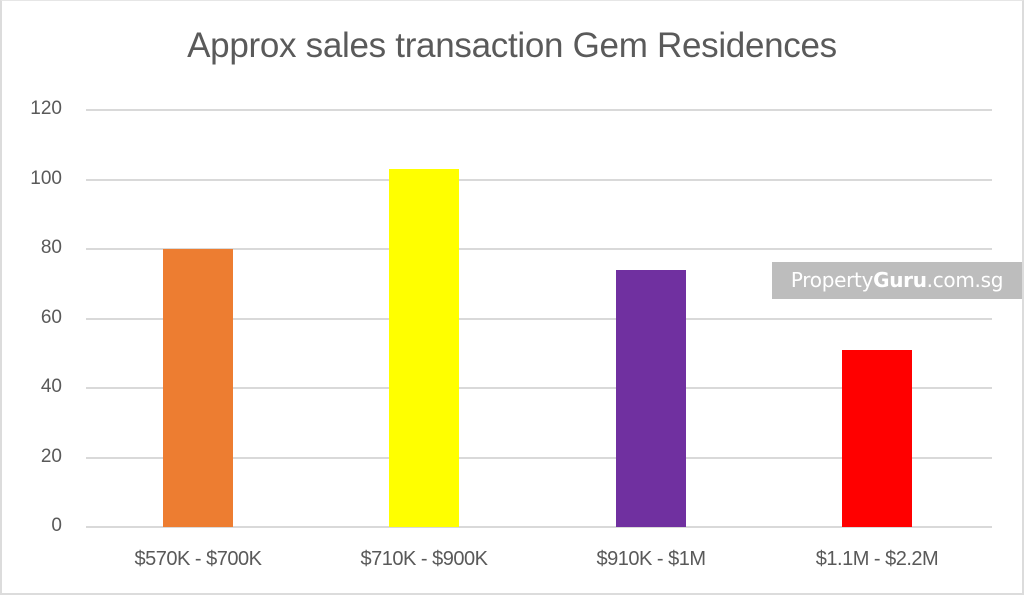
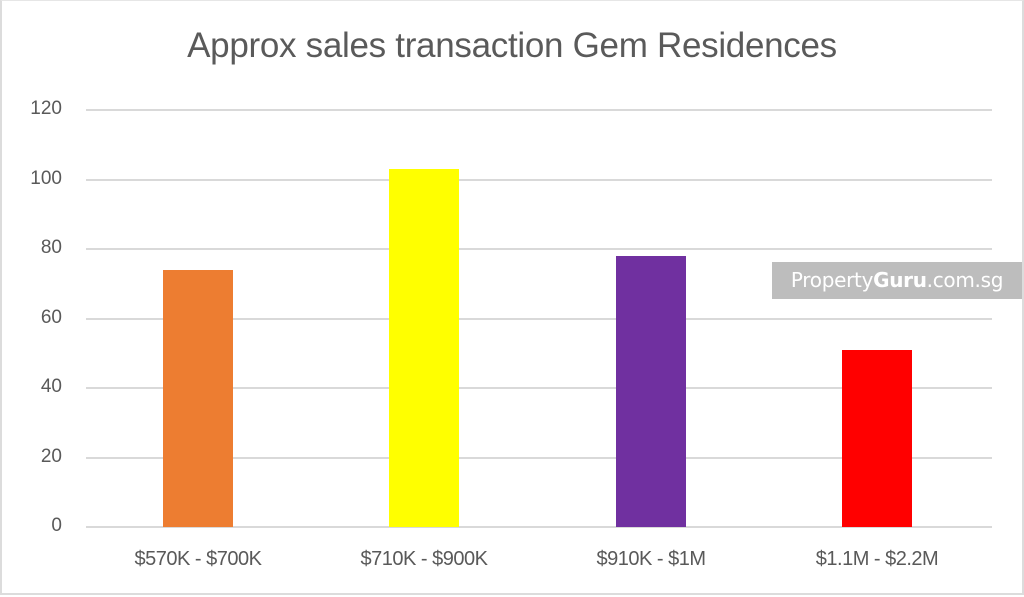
$570K - $700K: 80 -> 74
$910K - $1M: 74 -> 78
